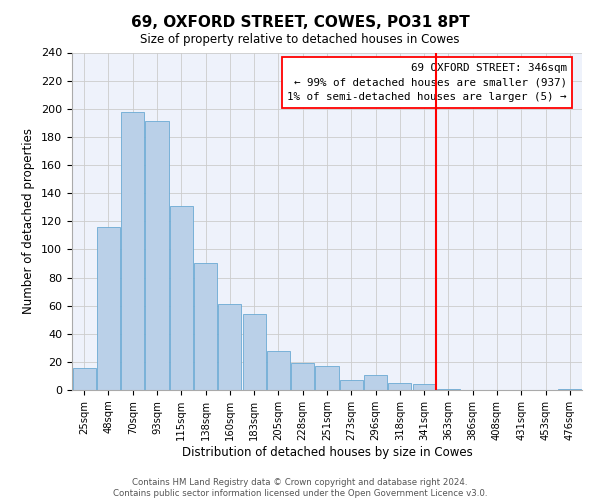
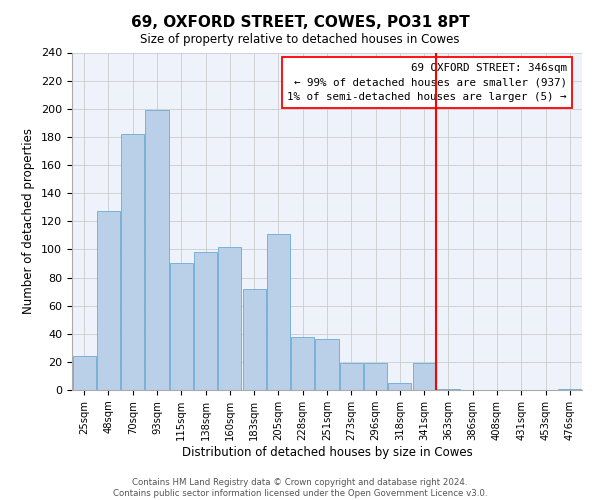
25sqm: 16 -> 24
48sqm: 116 -> 127
70sqm: 198 -> 182
93sqm: 191 -> 199
115sqm: 131 -> 90
138sqm: 90 -> 98
160sqm: 61 -> 102
183sqm: 54 -> 72
205sqm: 28 -> 111
228sqm: 19 -> 38
251sqm: 17 -> 36
273sqm: 7 -> 19
296sqm: 11 -> 19
341sqm: 4 -> 19
